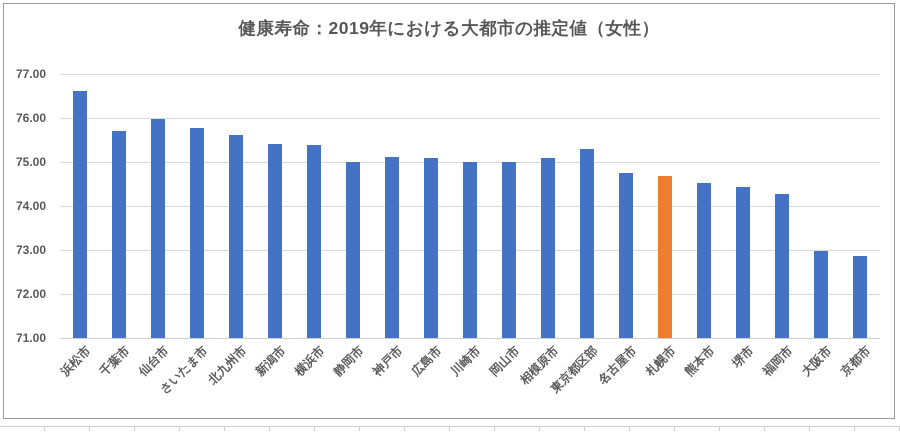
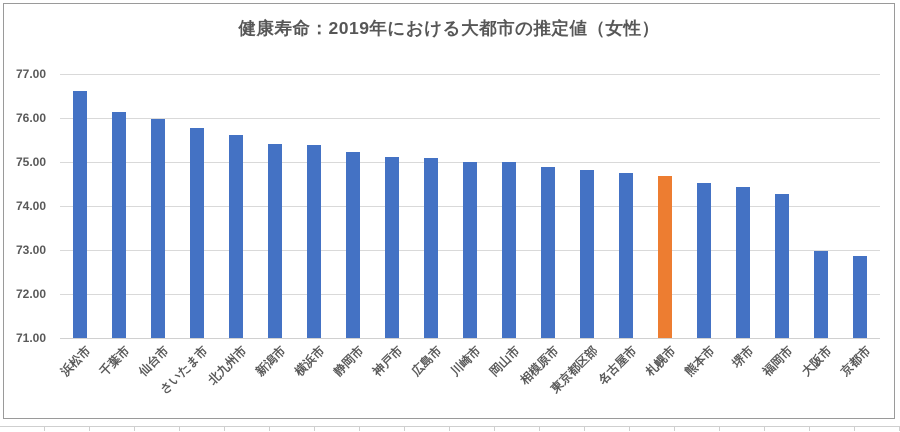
千葉市: 75.7 -> 76.1
静岡市: 75.0 -> 75.2
相模原市: 75.1 -> 74.9
東京都区部: 75.3 -> 74.8
